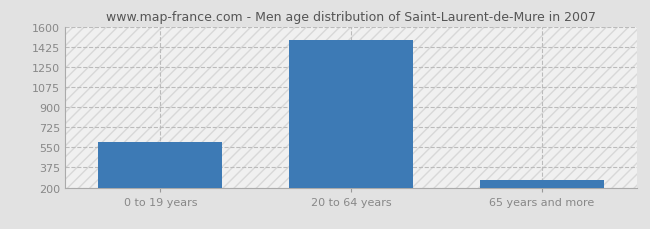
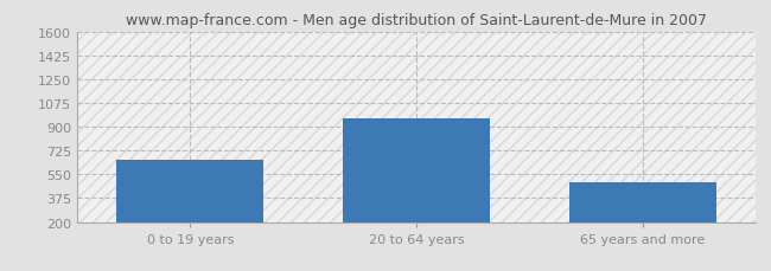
0 to 19 years: 600 -> 660
20 to 64 years: 1480 -> 960
65 years and more: 260 -> 490
